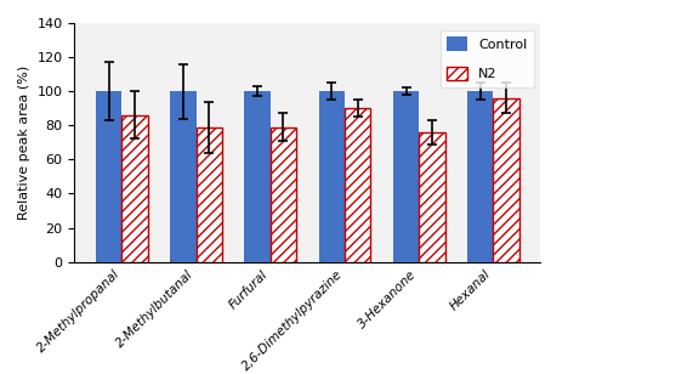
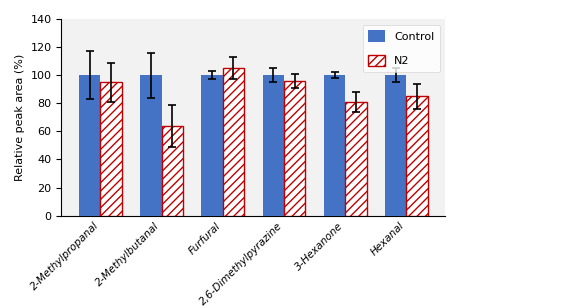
N2/2-Methylpropanal: 86 -> 95
N2/2-Methylbutanal: 79 -> 64
N2/Furfural: 79 -> 105
N2/2,6-Dimethylpyrazine: 90 -> 96
N2/3-Hexanone: 76 -> 81
N2/Hexanal: 96 -> 85
